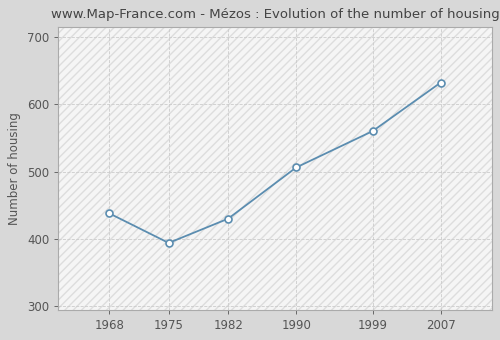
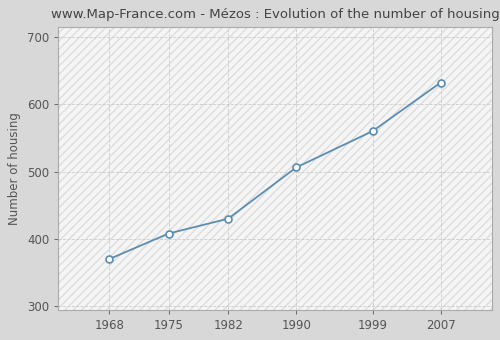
1968: 438 -> 370
1975: 394 -> 408
